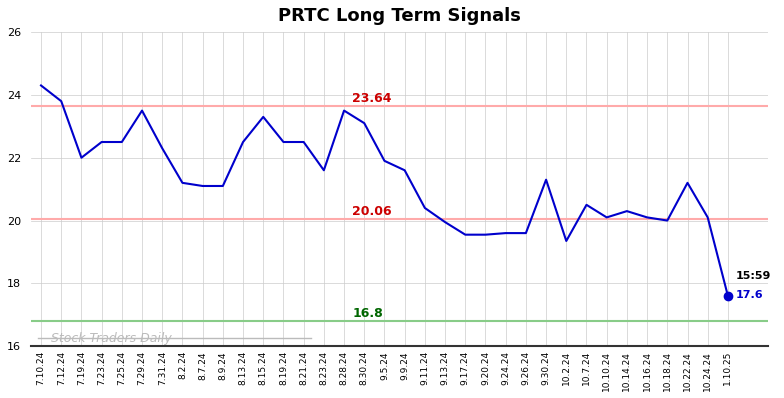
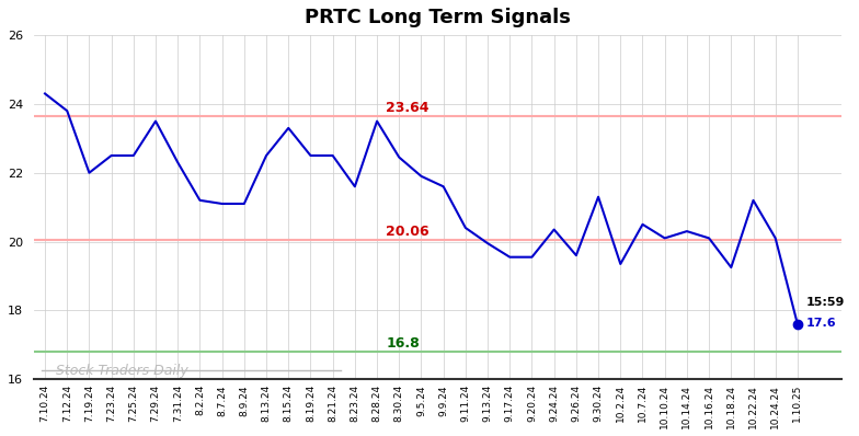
8.30.24: 23.10 -> 22.45
9.24.24: 19.60 -> 20.35
10.18.24: 20.00 -> 19.25
